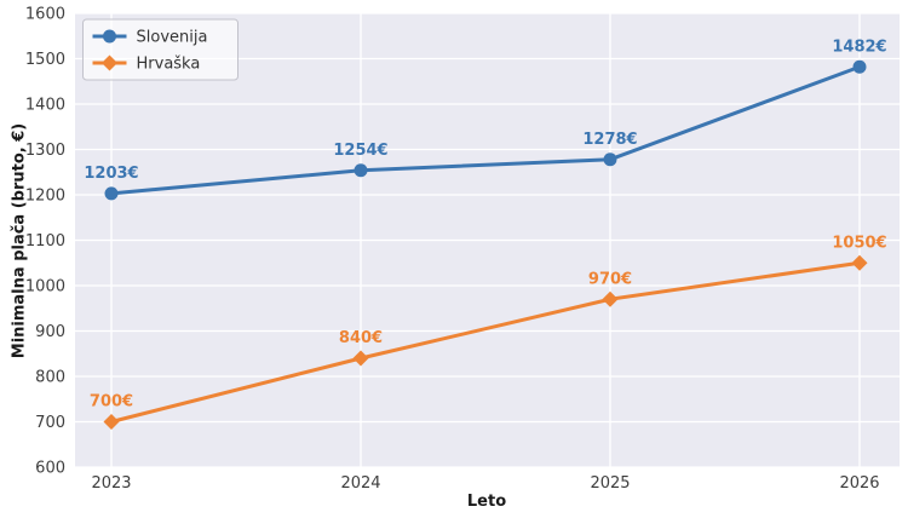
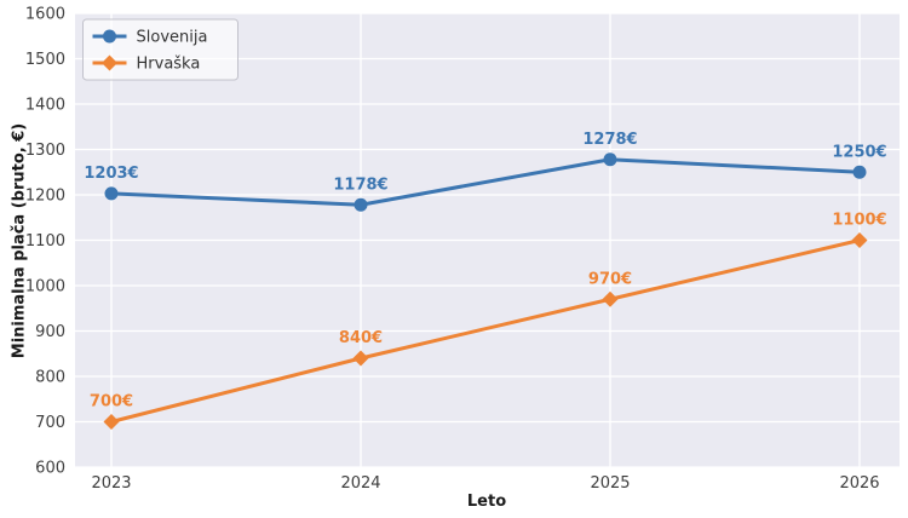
Slovenija/2024: 1254 -> 1178
Slovenija/2026: 1482 -> 1250
Hrvaška/2026: 1050 -> 1100
